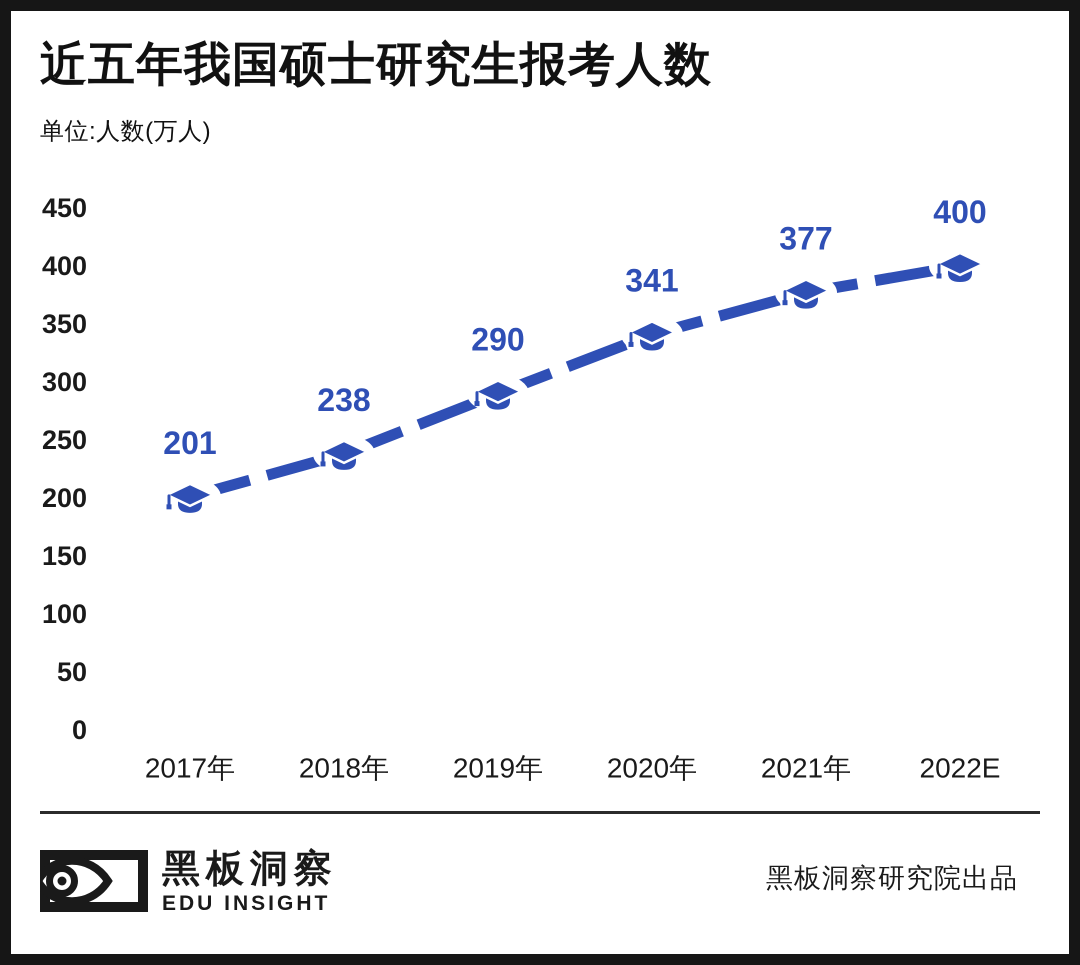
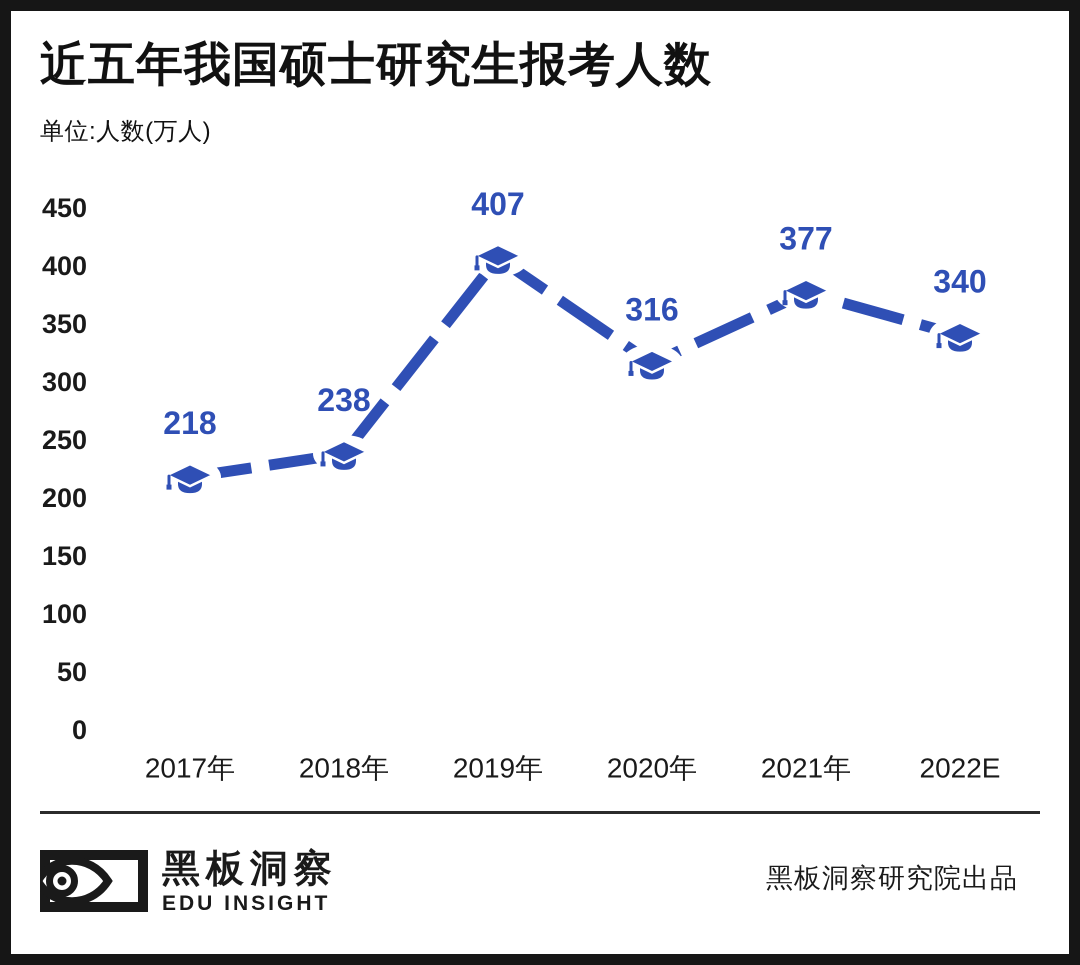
2017年: 201 -> 218
2019年: 290 -> 407
2020年: 341 -> 316
2022E: 400 -> 340
